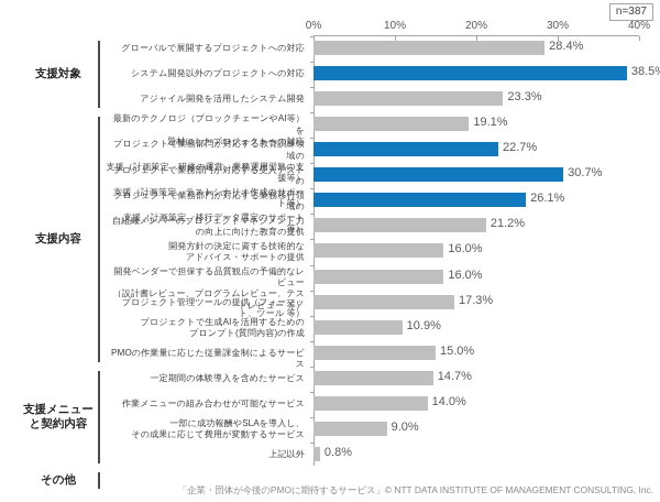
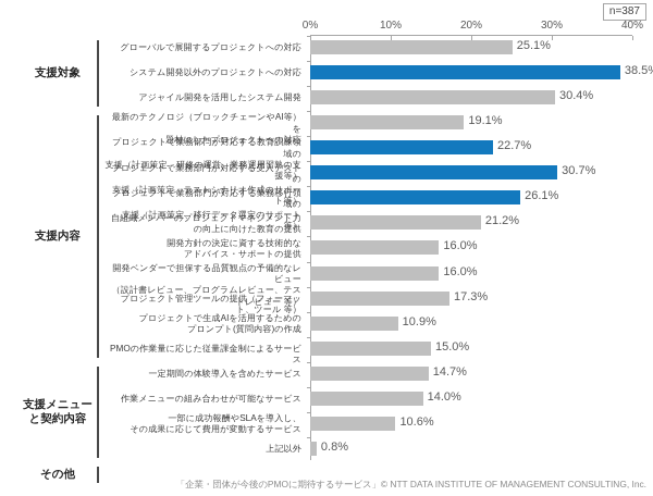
グローバルで展開するプロジェクトへの対応: 28.4% -> 25.1%
アジャイル開発を活用したシステム開発: 23.3% -> 30.4%
一部に成功報酬やSLAを導入し、 その成果に応じて費用が変動するサービス: 9.0% -> 10.6%
